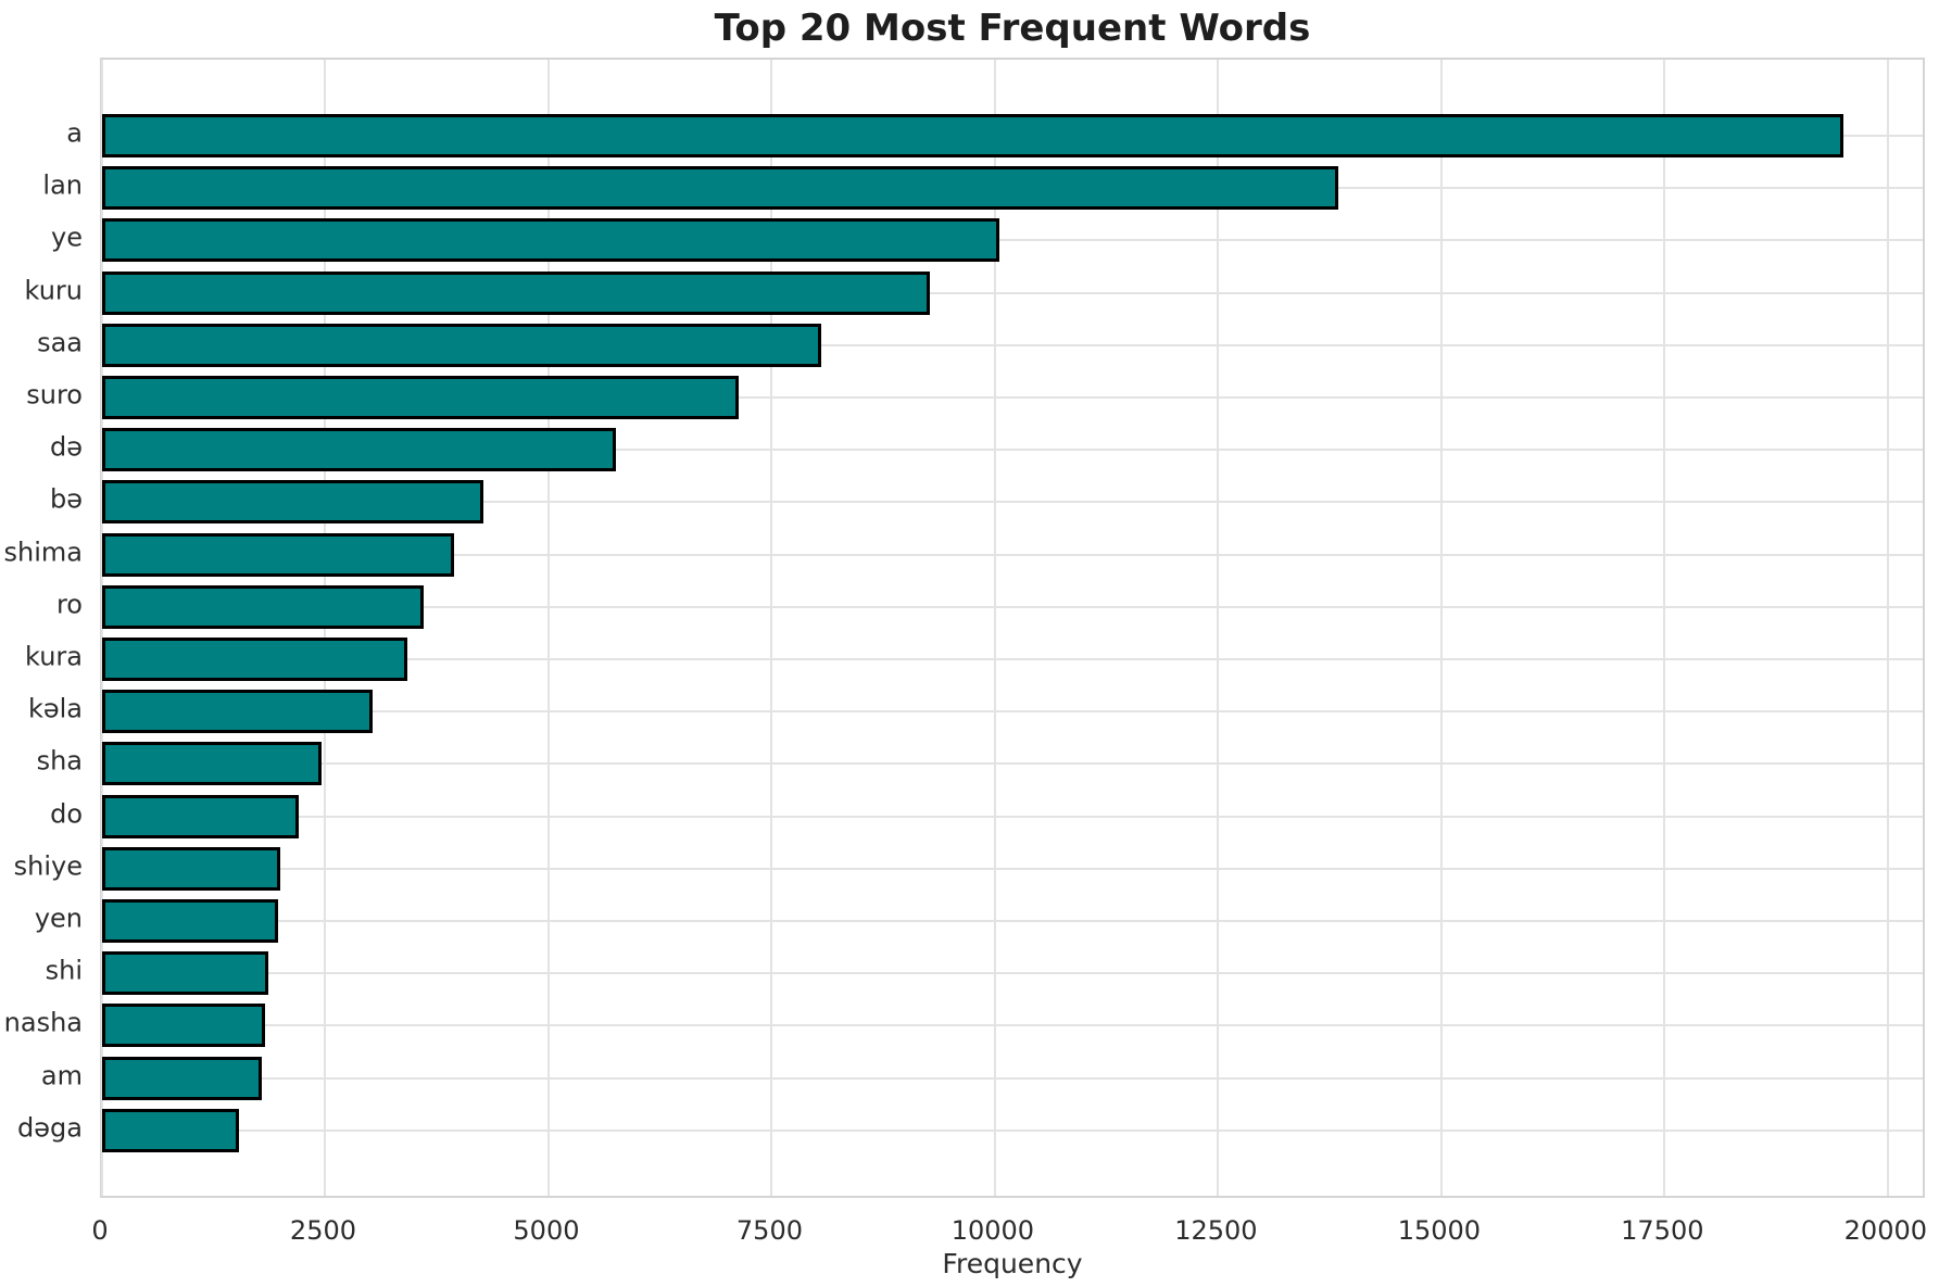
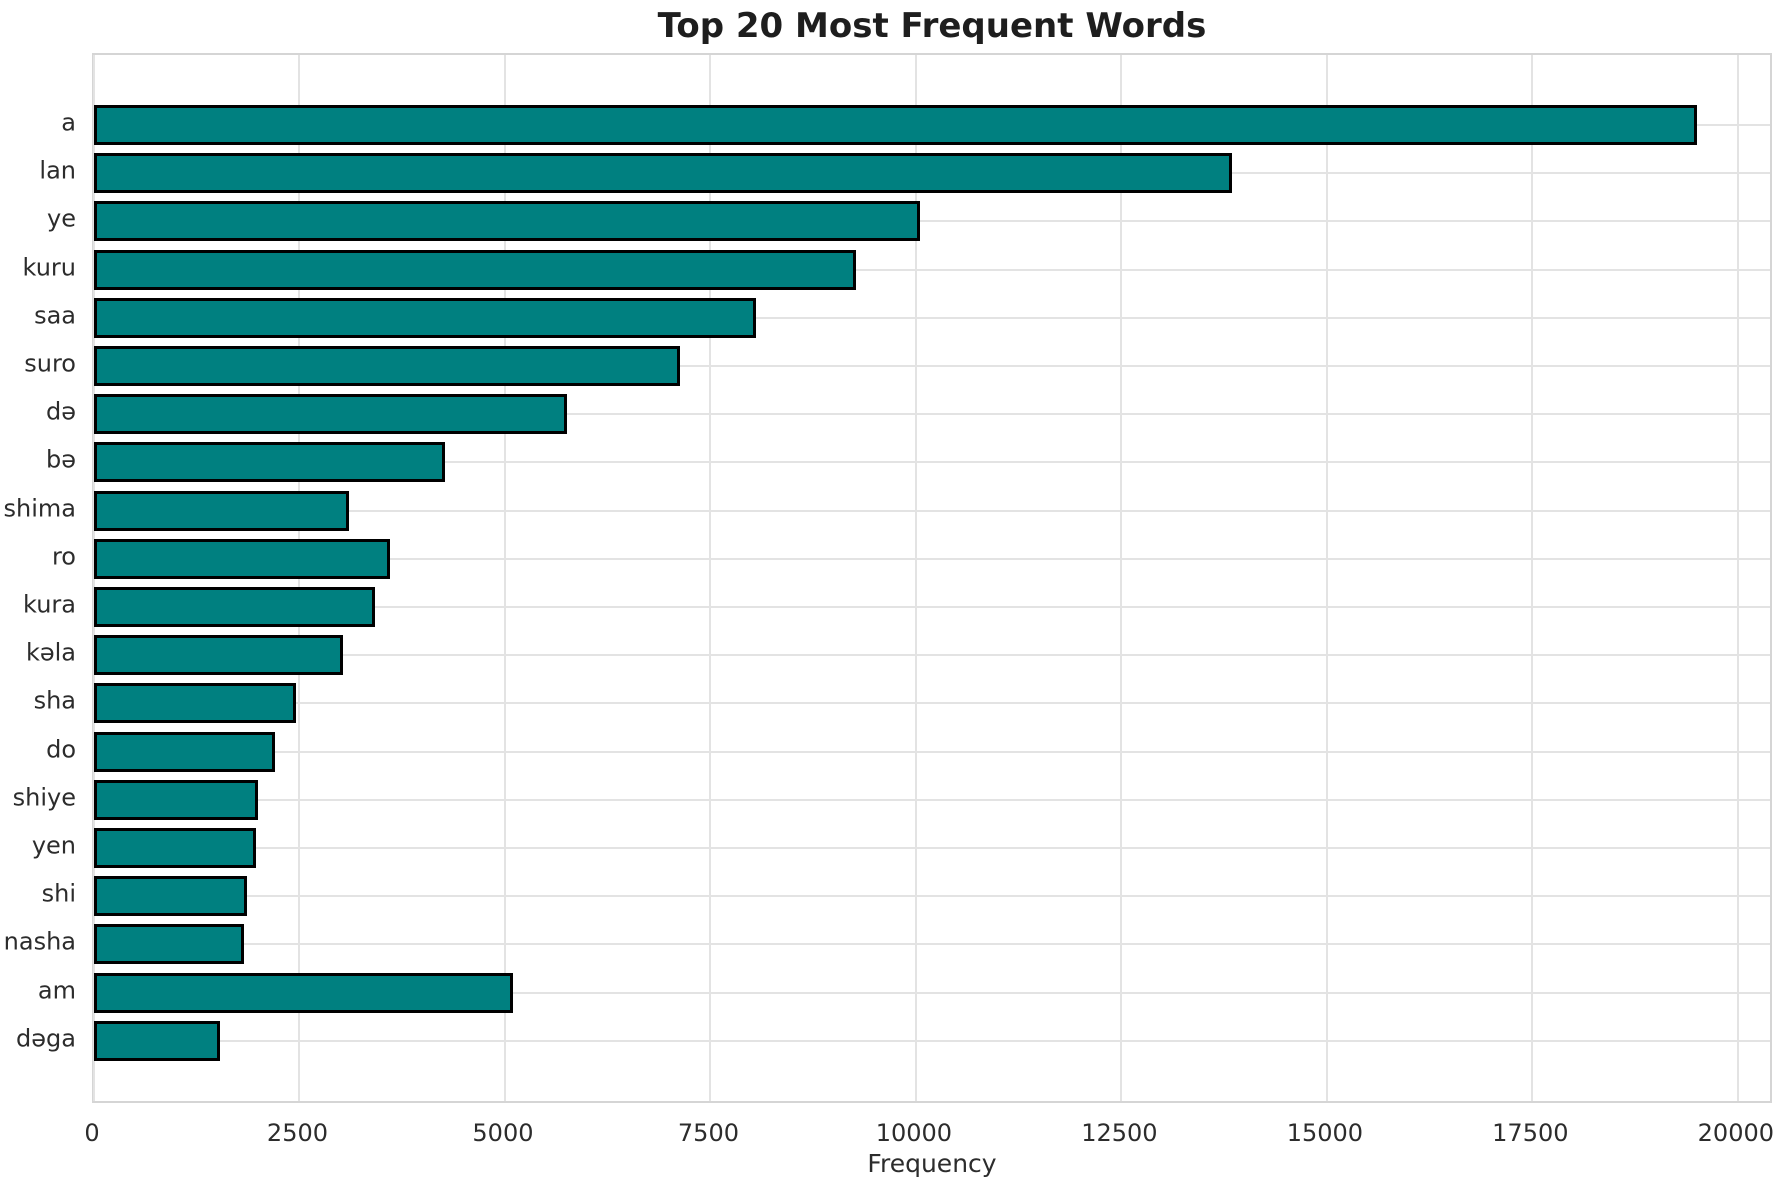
shima: 3900 -> 3100
am: 1800 -> 5100
